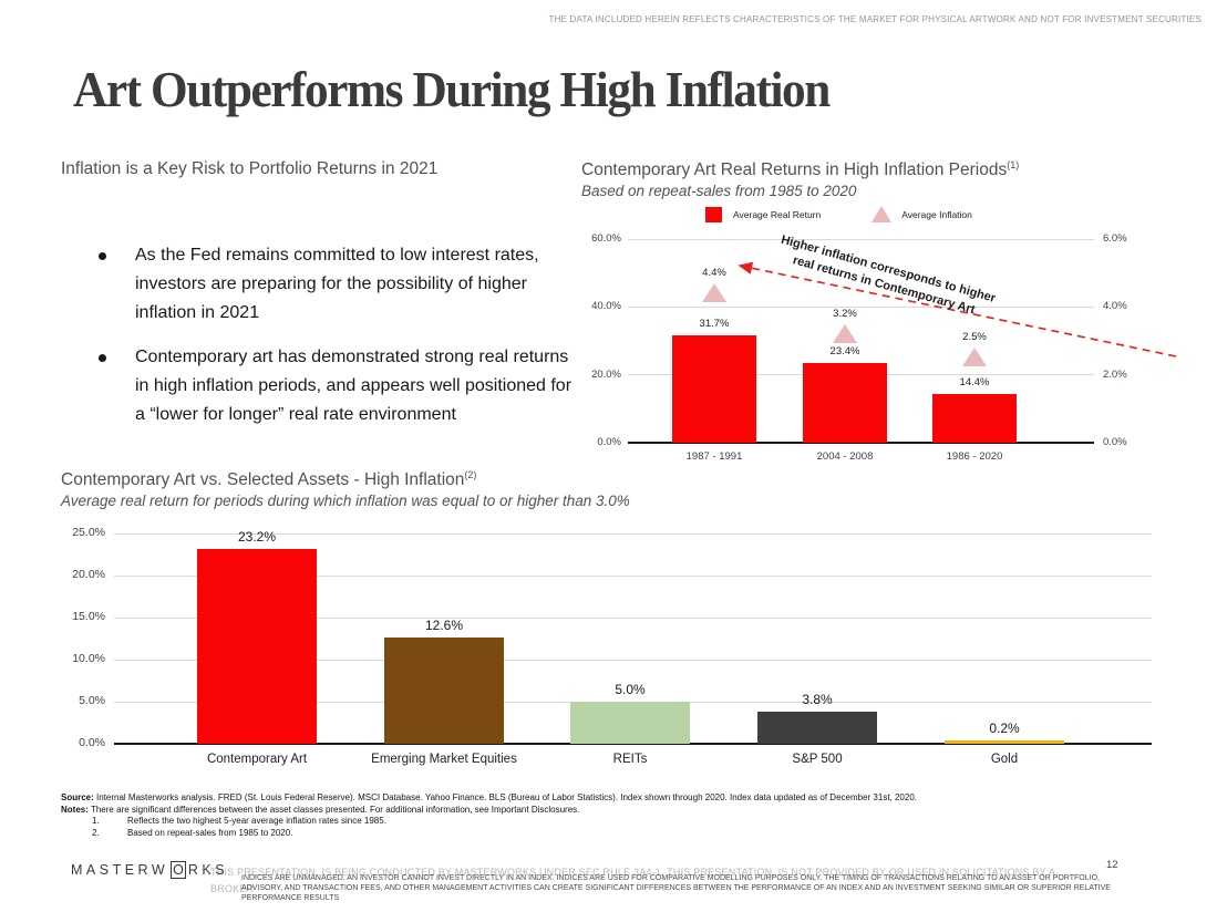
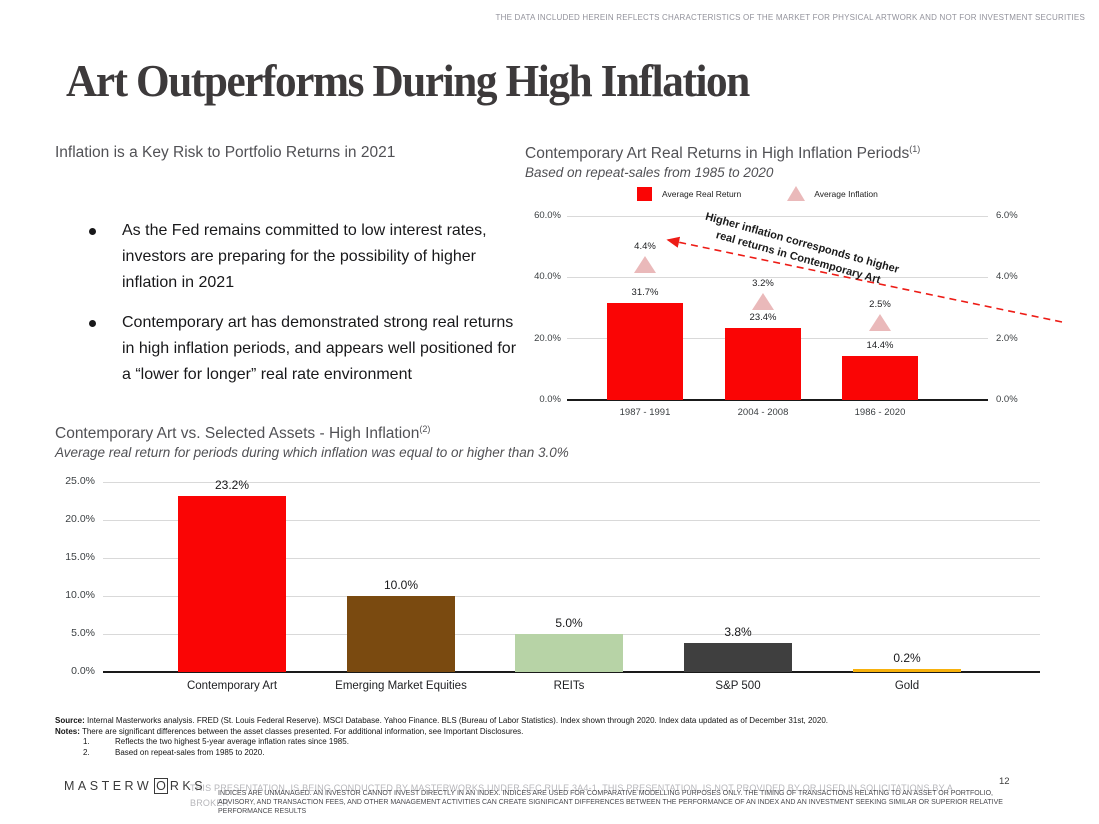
Contemporary Art vs. Selected Assets - High Inflation/Emerging Market Equities: 12.6% -> 10.0%
